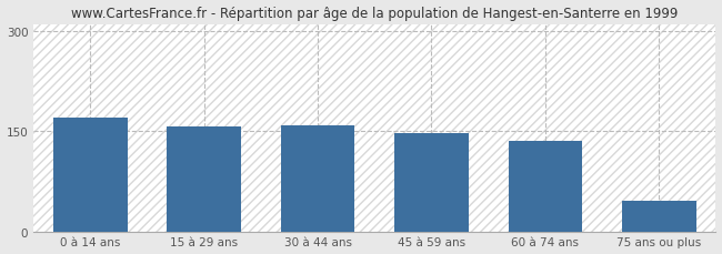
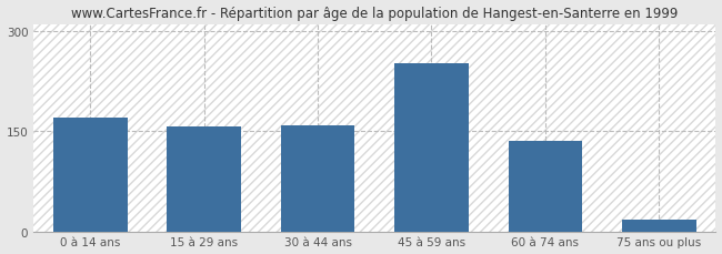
45 à 59 ans: 147 -> 252
75 ans ou plus: 46 -> 18
